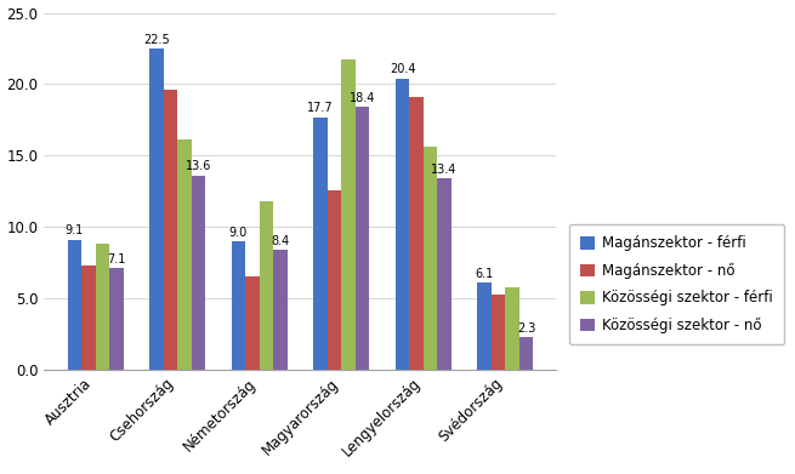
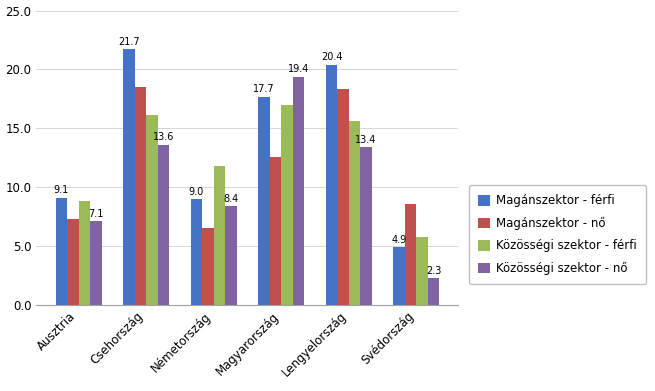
Magánszektor - férfi/Csehország: 22.5 -> 21.7
Magánszektor - nő/Csehország: 19.6 -> 18.5
Közösségi szektor - férfi/Magyarország: 21.7 -> 17.0
Közösségi szektor - nő/Magyarország: 18.4 -> 19.4
Magánszektor - nő/Lengyelország: 19.1 -> 18.3
Magánszektor - férfi/Svédország: 6.1 -> 4.9
Magánszektor - nő/Svédország: 5.3 -> 8.6
